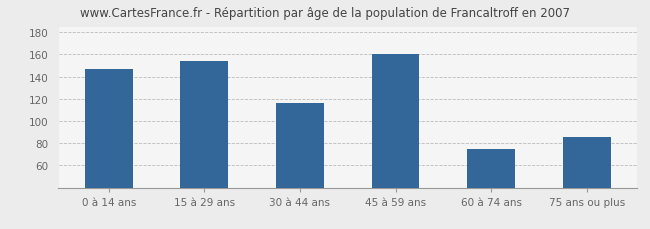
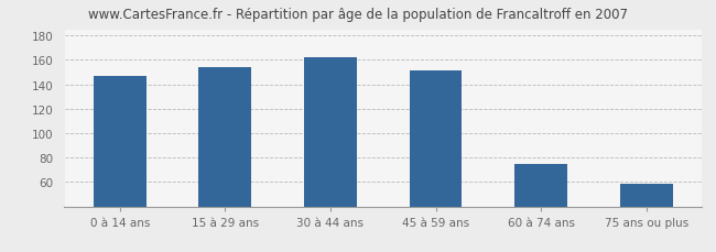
30 à 44 ans: 116 -> 162
45 à 59 ans: 160 -> 151
75 ans ou plus: 86 -> 59
